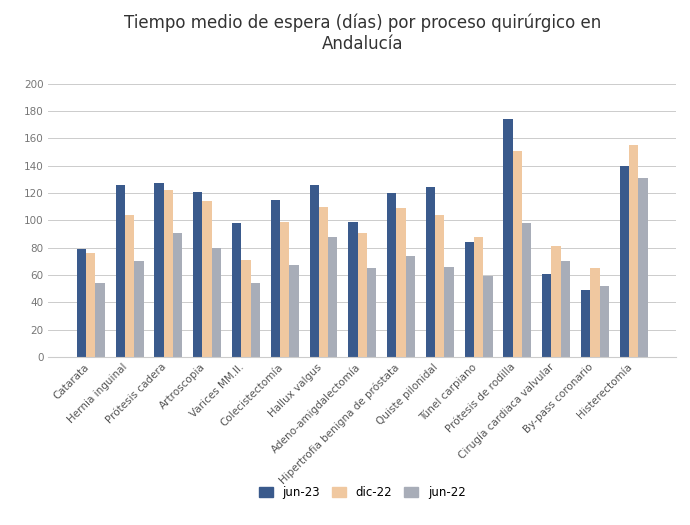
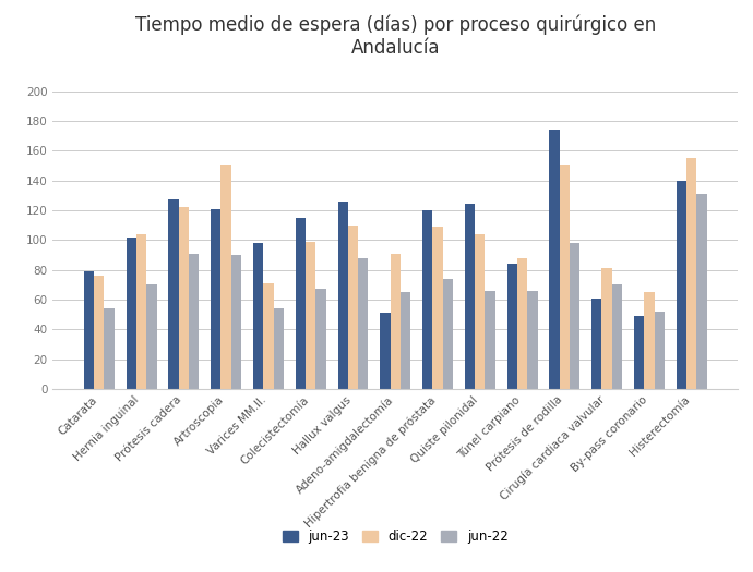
jun-23/Hernia inguinal: 126 -> 102
dic-22/Artroscopia: 114 -> 151
jun-22/Artroscopia: 80 -> 90
jun-23/Adeno-amigdalectomía: 99 -> 51
jun-22/Túnel carpiano: 59 -> 66
